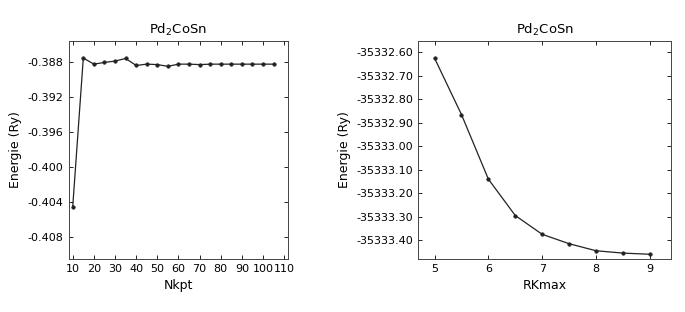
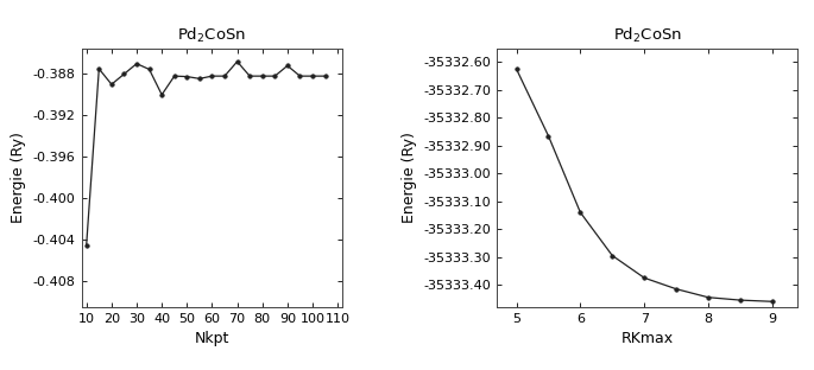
20: -0.3882 -> -0.3890
30: -0.3878 -> -0.3870
40: -0.3883 -> -0.3900
70: -0.3882 -> -0.3868
90: -0.3882 -> -0.3872
